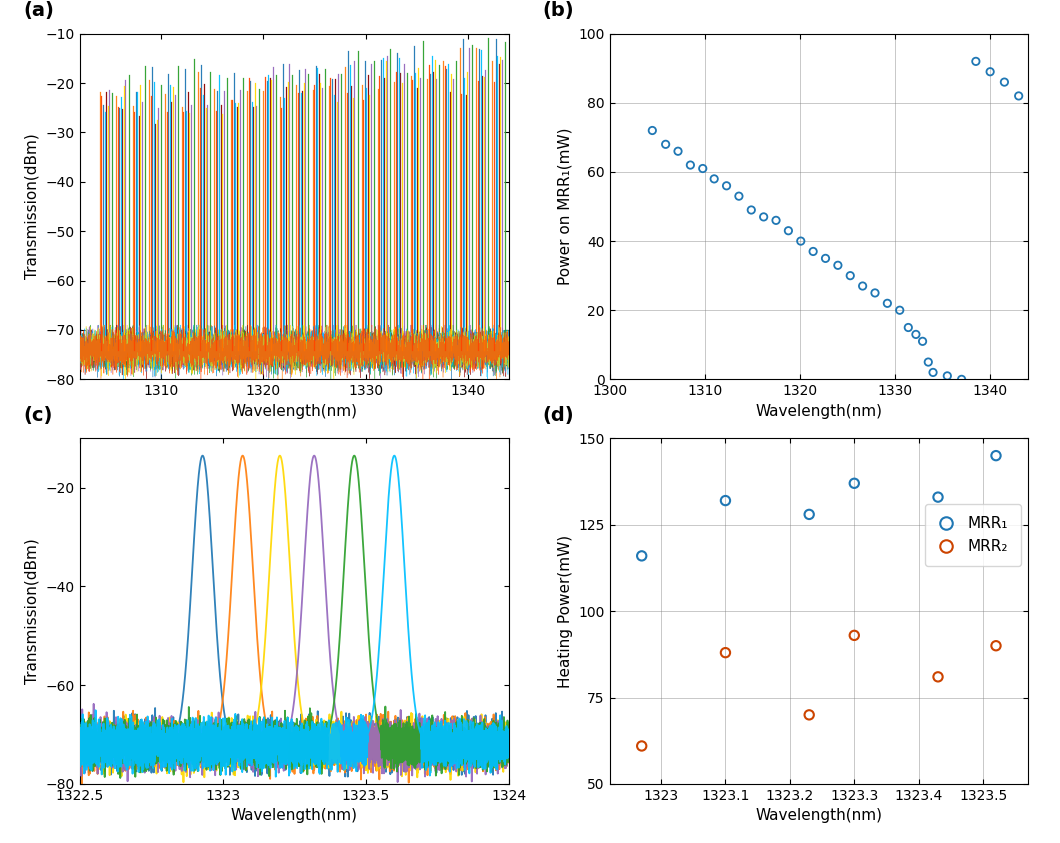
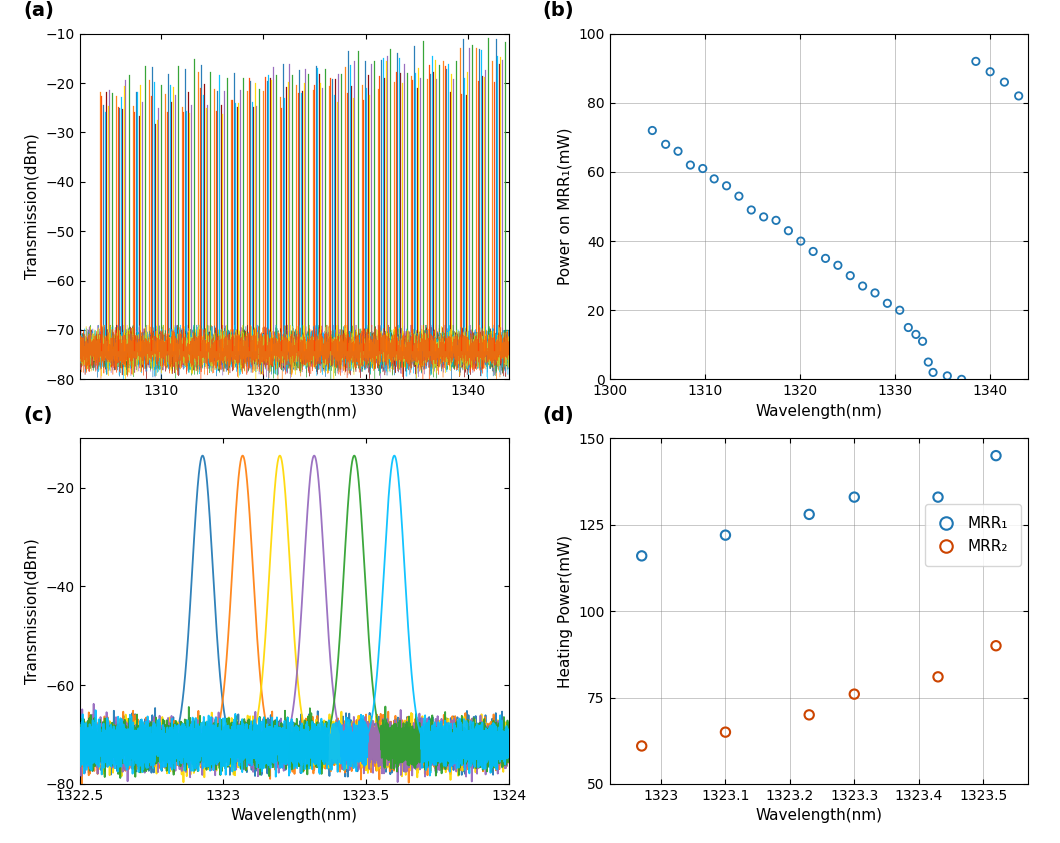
MRR₁/1323.1: 132 -> 122
MRR₂/1323.1: 88 -> 65
MRR₁/1323.3: 137 -> 133
MRR₂/1323.3: 93 -> 76
